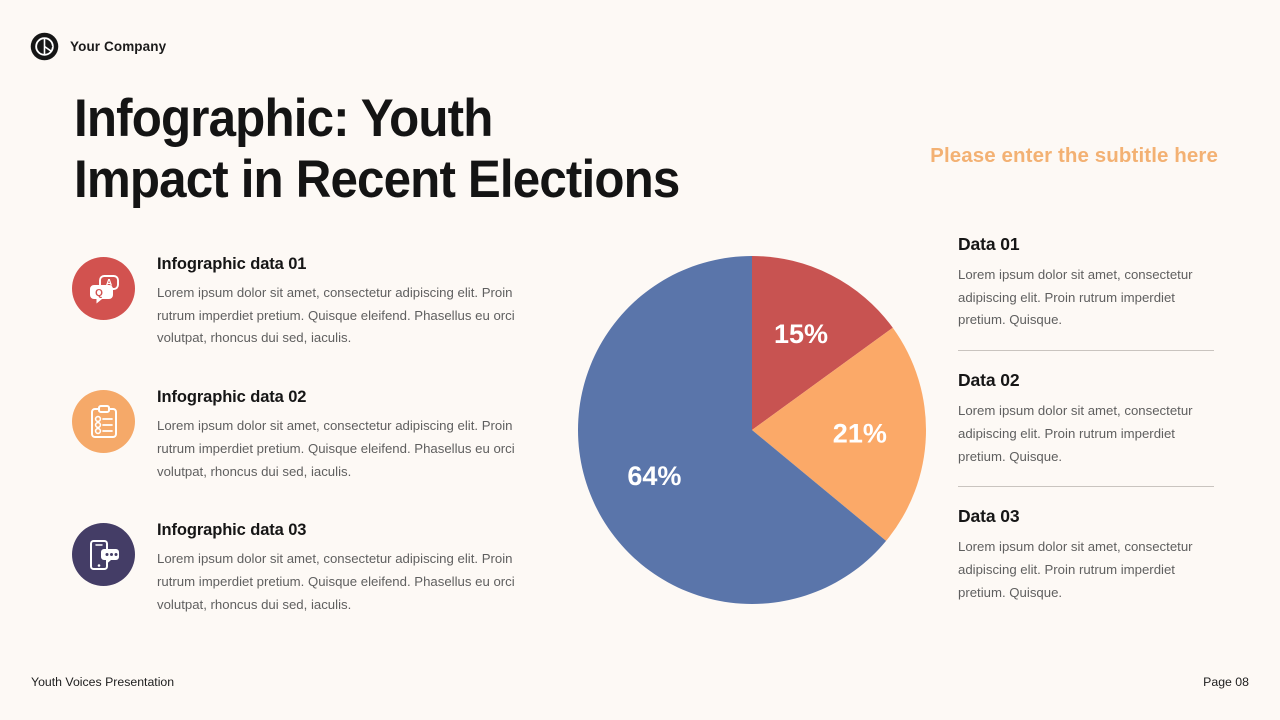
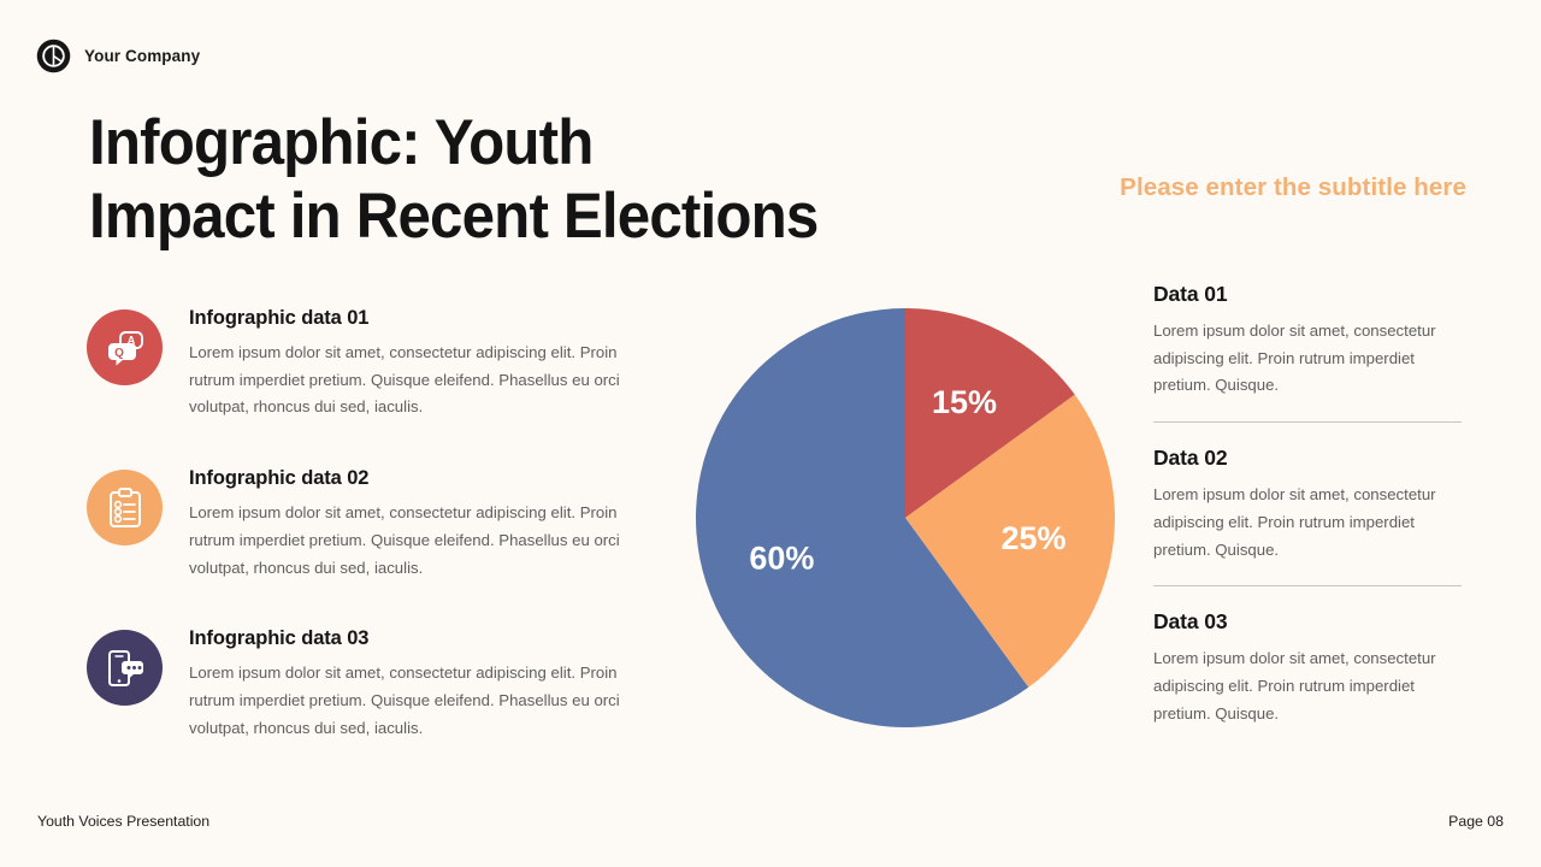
Data 02: 21% -> 25%
Data 03: 64% -> 60%
